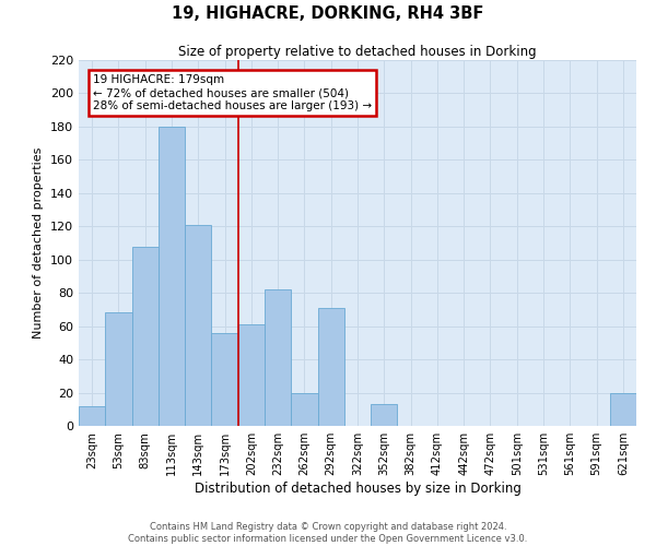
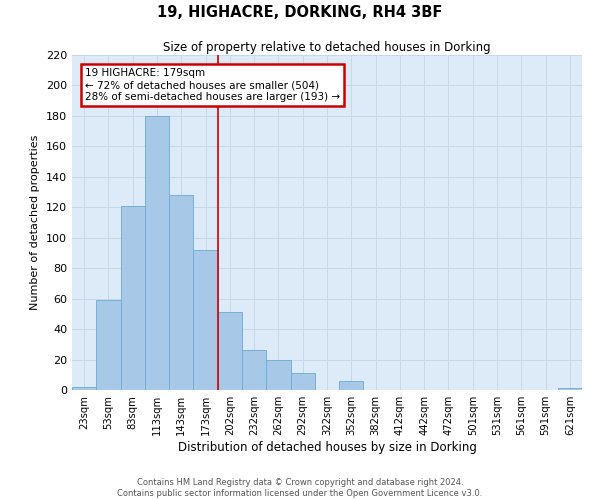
23sqm: 12 -> 2
53sqm: 68 -> 59
83sqm: 108 -> 121
143sqm: 121 -> 128
173sqm: 56 -> 92
202sqm: 61 -> 51
232sqm: 82 -> 26
292sqm: 71 -> 11
352sqm: 13 -> 6
621sqm: 20 -> 1
